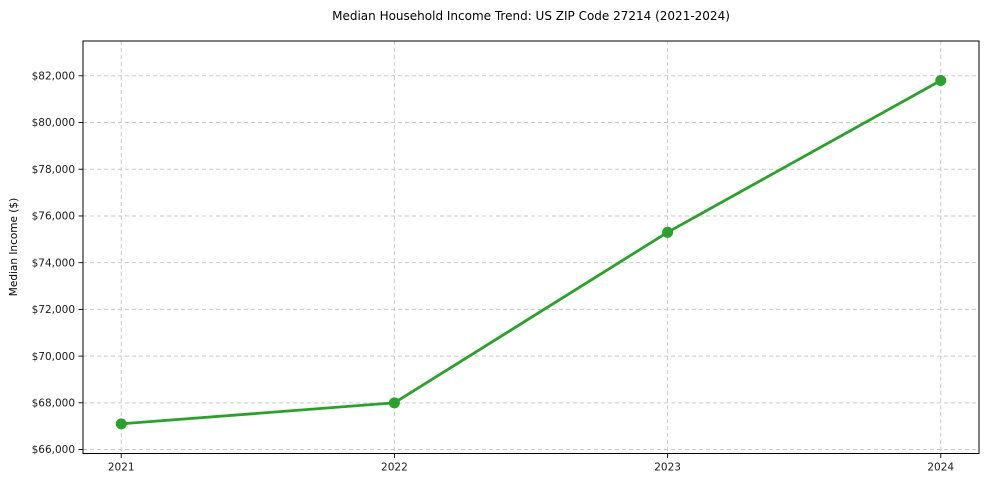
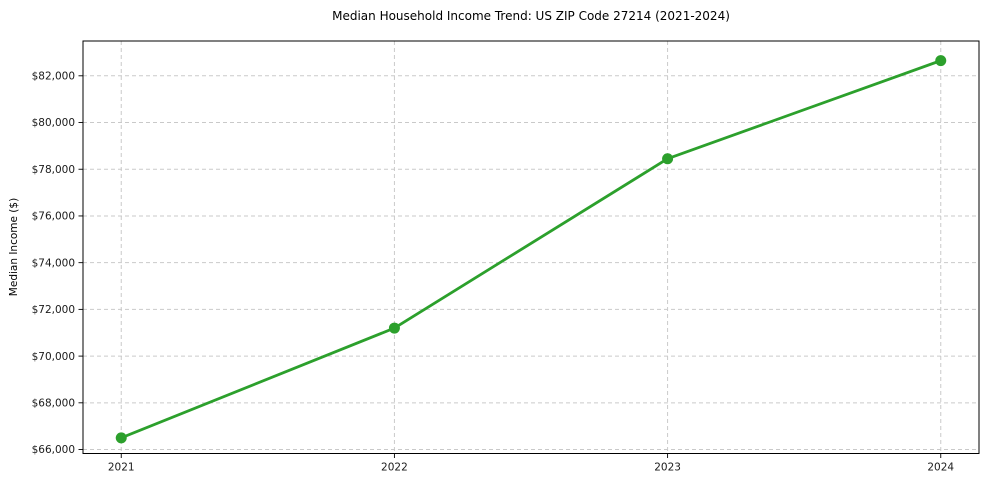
2021: $67100 -> $66500
2022: $68000 -> $71200
2023: $75300 -> $78400
2024: $81800 -> $82600
